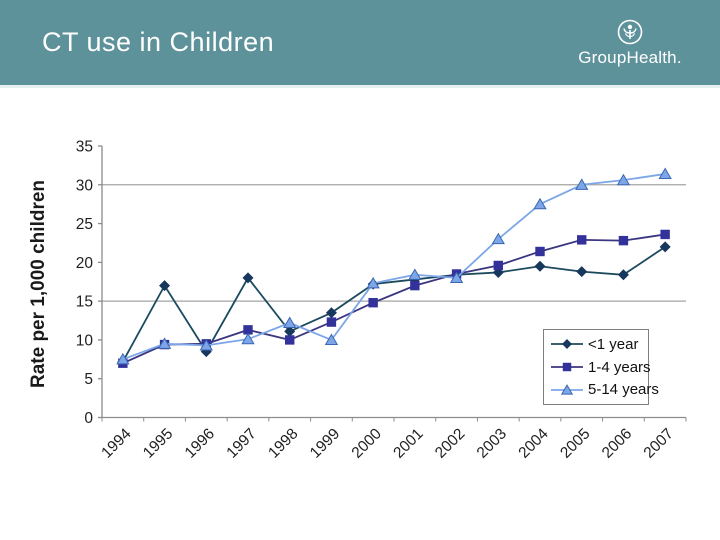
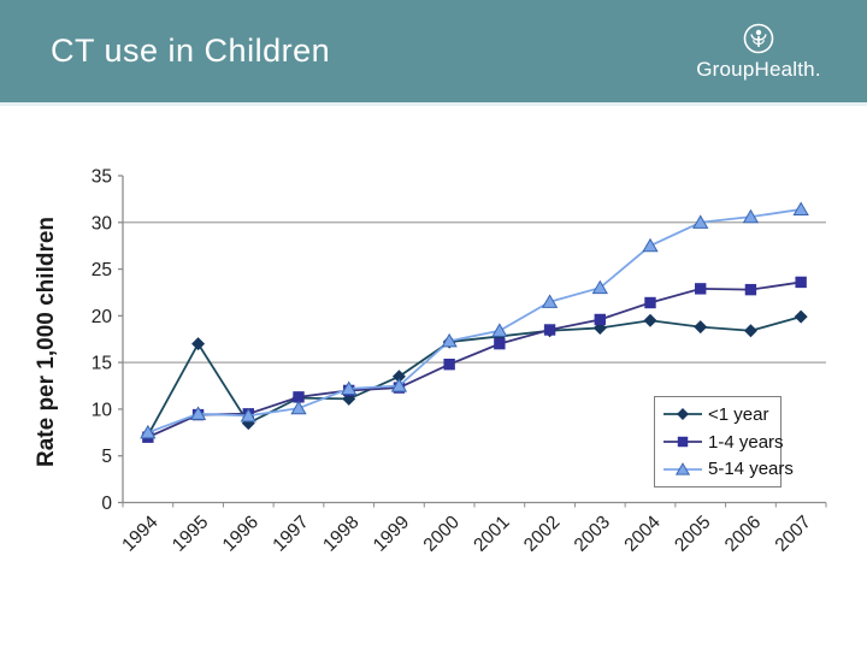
<1 year/1997: 18 -> 11
1-4 years/1998: 10 -> 12
5-14 years/1999: 10 -> 12
5-14 years/2002: 18 -> 22
<1 year/2007: 22 -> 20
